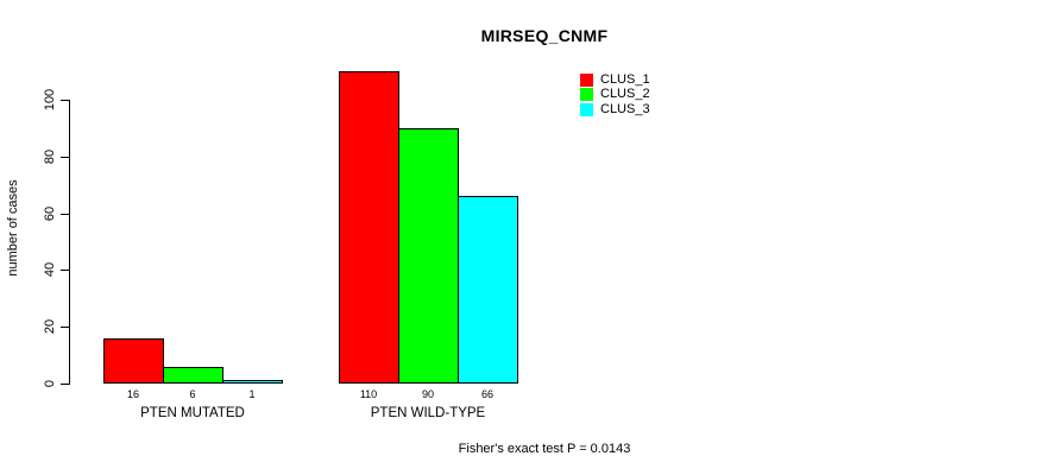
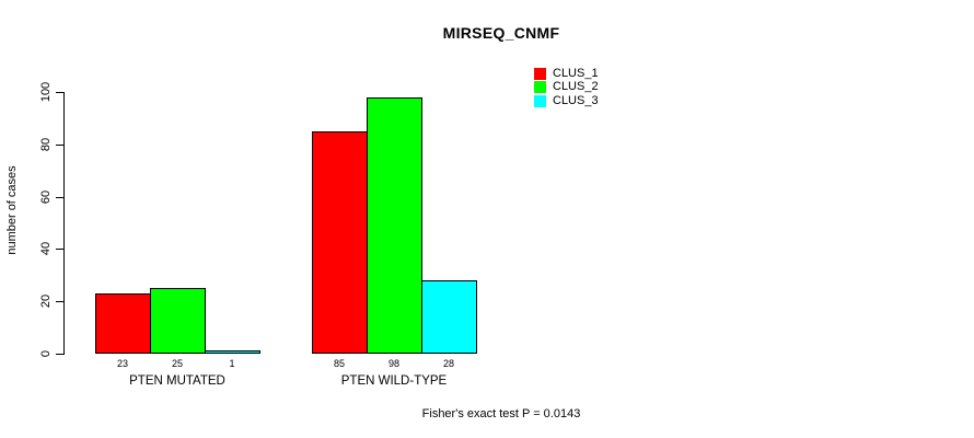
CLUS_1/PTEN MUTATED: 16 -> 23
CLUS_2/PTEN MUTATED: 6 -> 25
CLUS_1/PTEN WILD-TYPE: 110 -> 85
CLUS_2/PTEN WILD-TYPE: 90 -> 98
CLUS_3/PTEN WILD-TYPE: 66 -> 28
